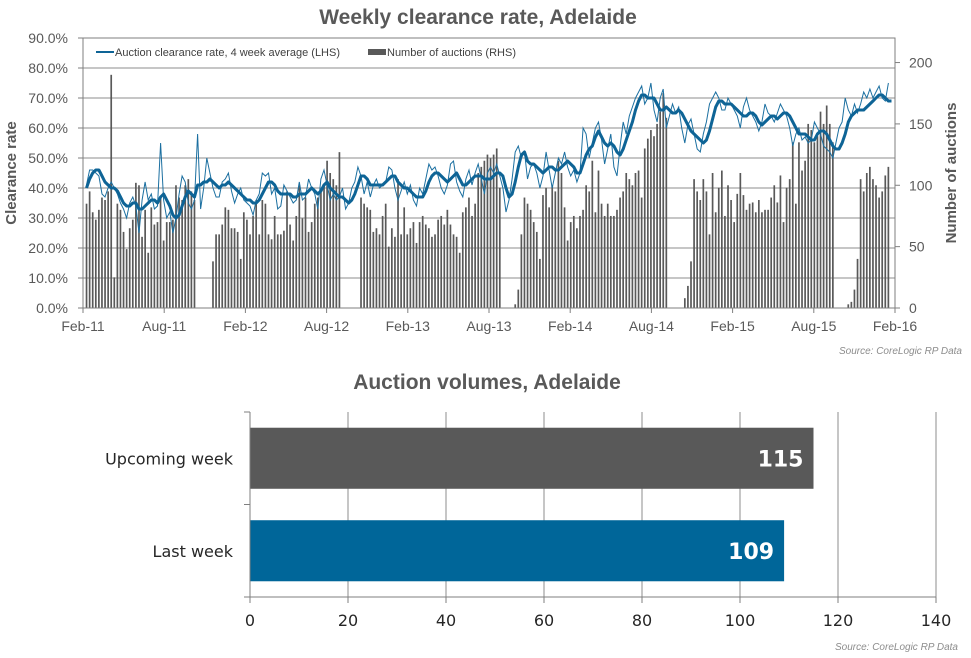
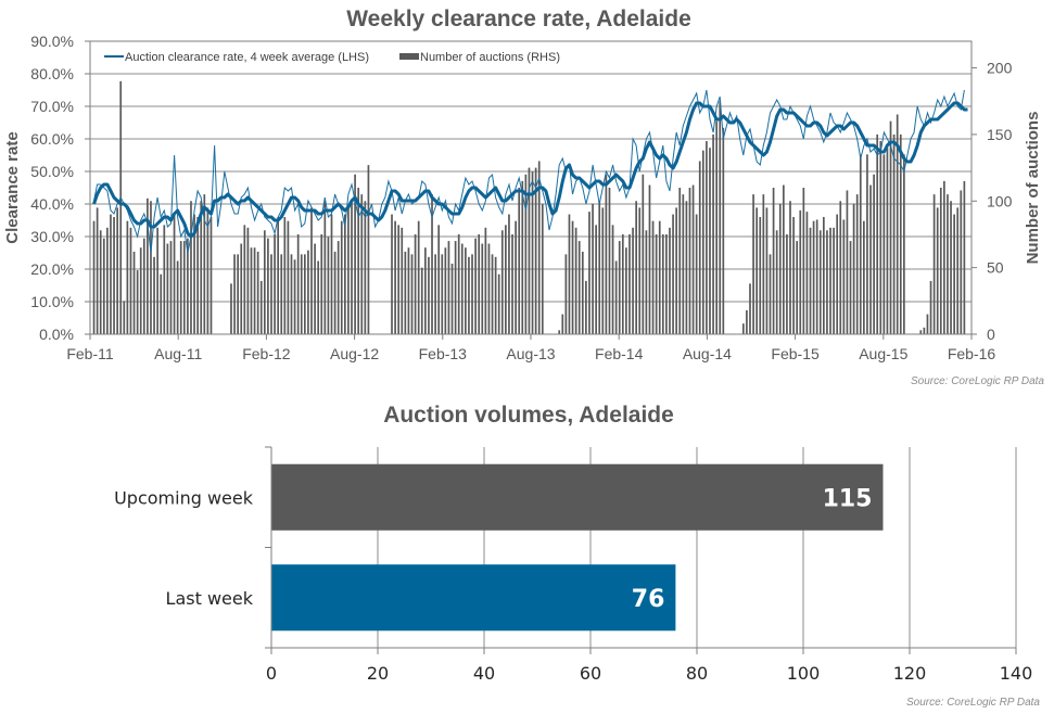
Auction volumes, Adelaide/Last week: 109 -> 76
